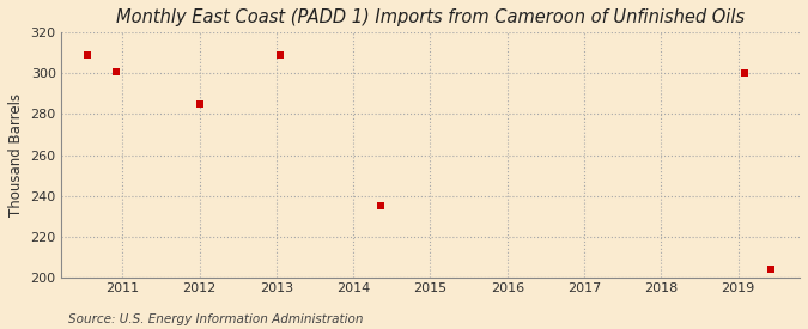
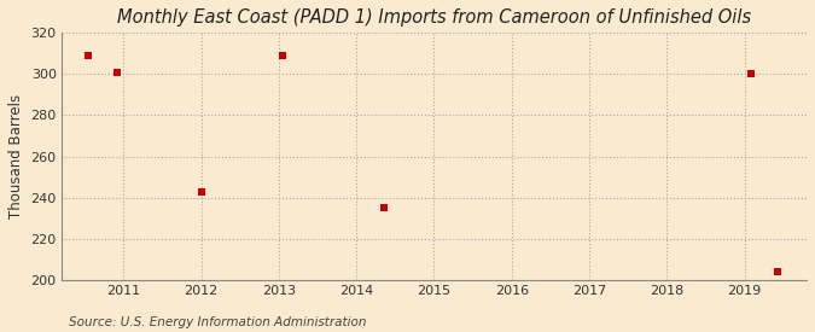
2012: 285 -> 243
